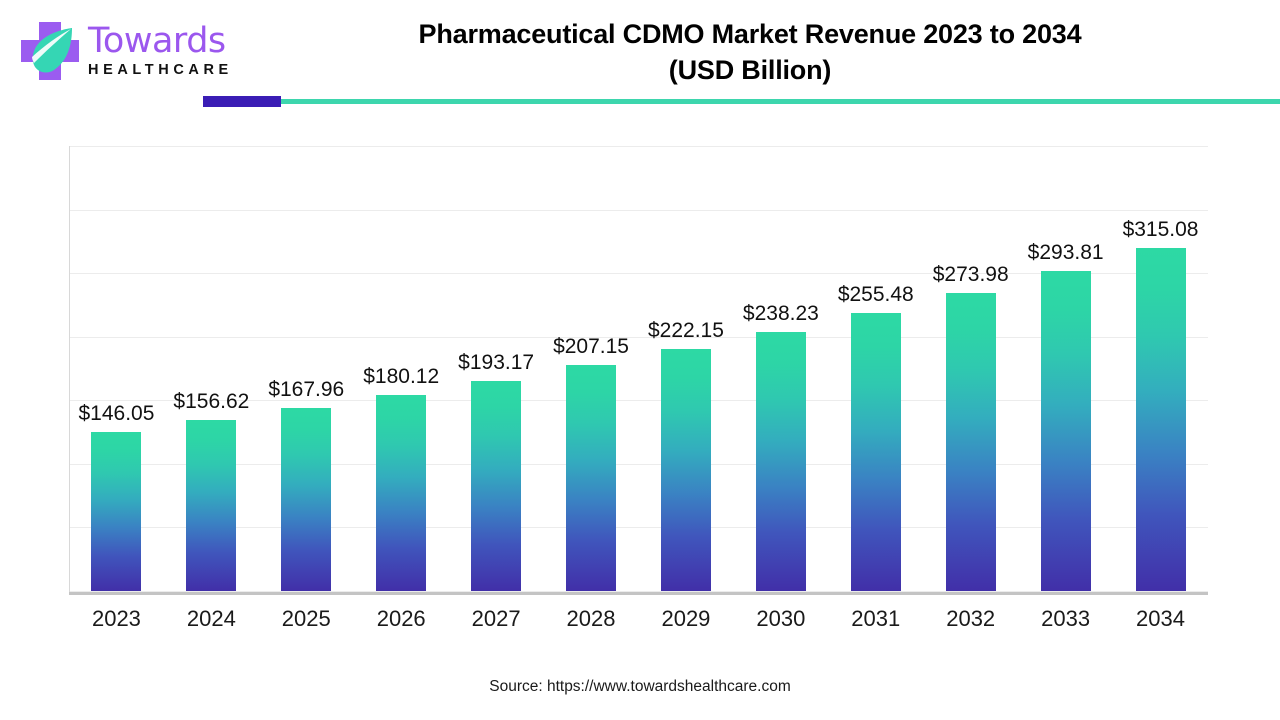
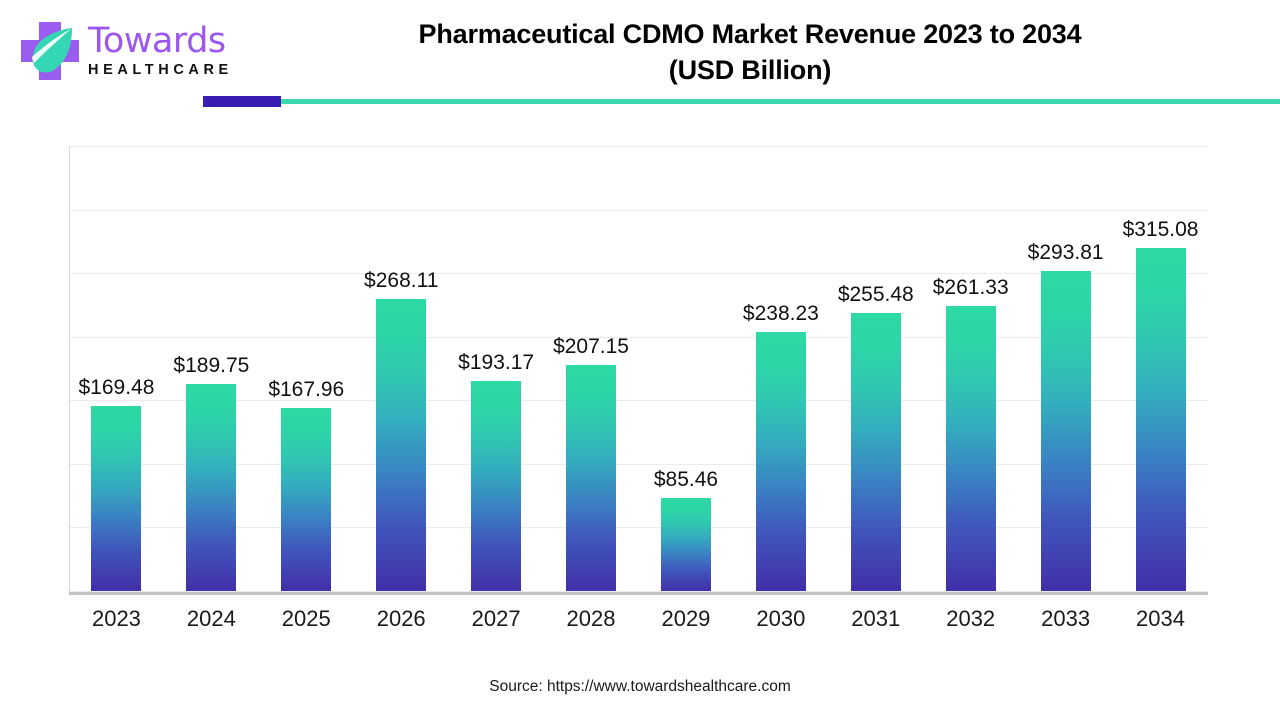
2023: $146.05 -> $169.48
2024: $156.62 -> $189.75
2026: $180.12 -> $268.11
2029: $222.15 -> $85.46
2032: $273.98 -> $261.33
